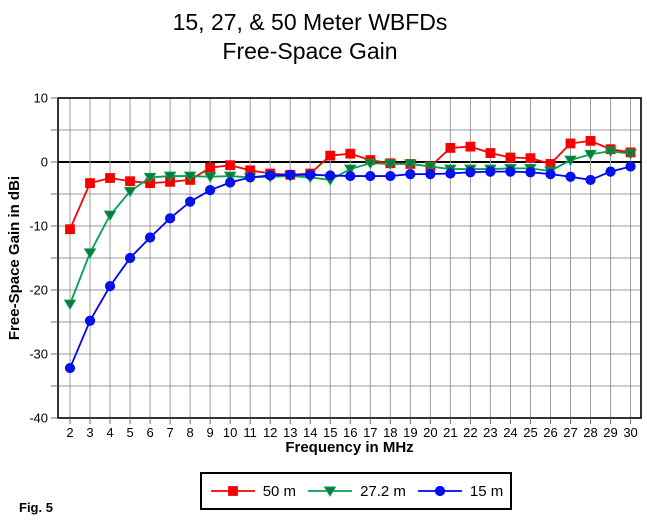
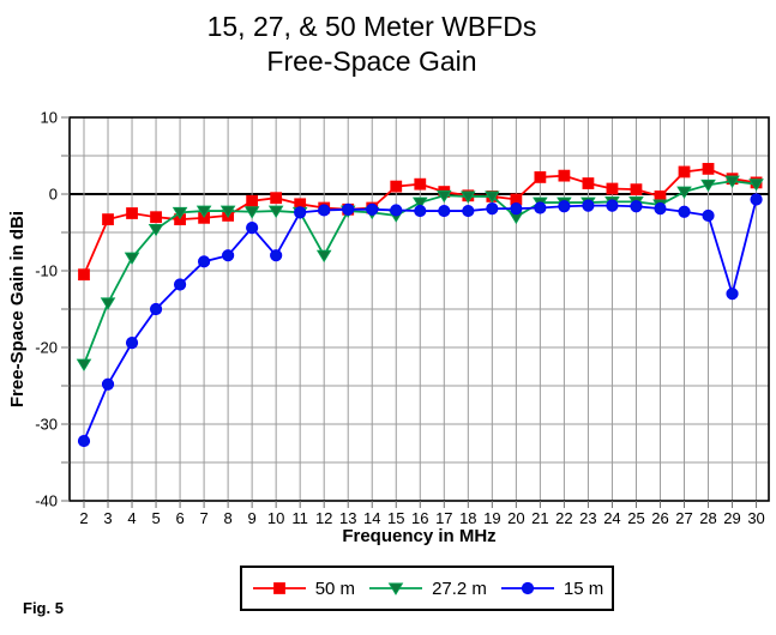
15 m/8: -6 -> -8
15 m/10: -3 -> -8
27.2 m/12: -2 -> -8
27.2 m/20: -1 -> -3
15 m/29: -2 -> -13
